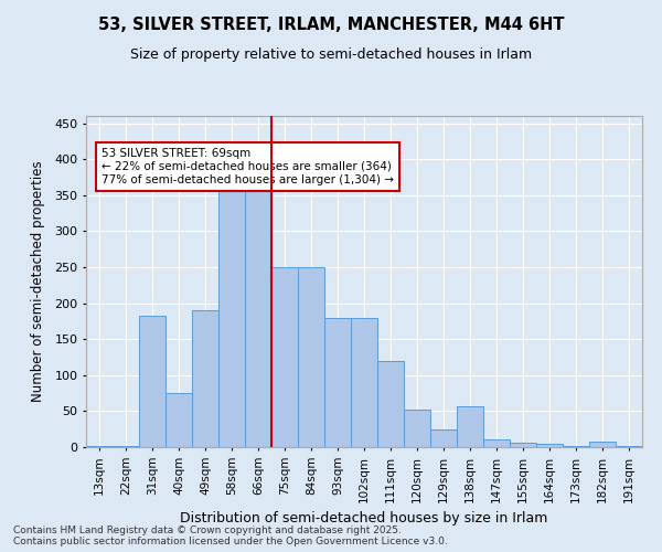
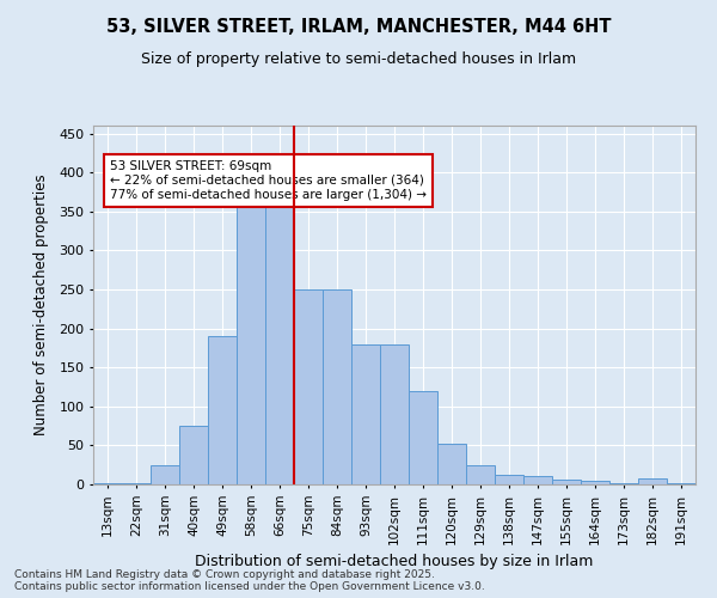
31sqm: 182 -> 25
138sqm: 56 -> 12
